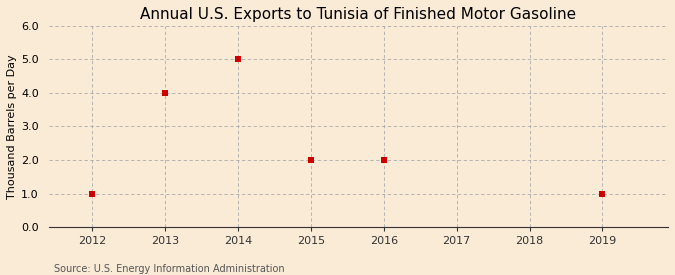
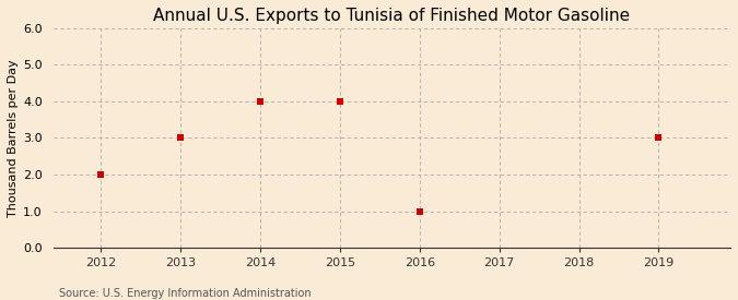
2012: 1 -> 2
2013: 4 -> 3
2014: 5 -> 4
2015: 2 -> 4
2016: 2 -> 1
2019: 1 -> 3
